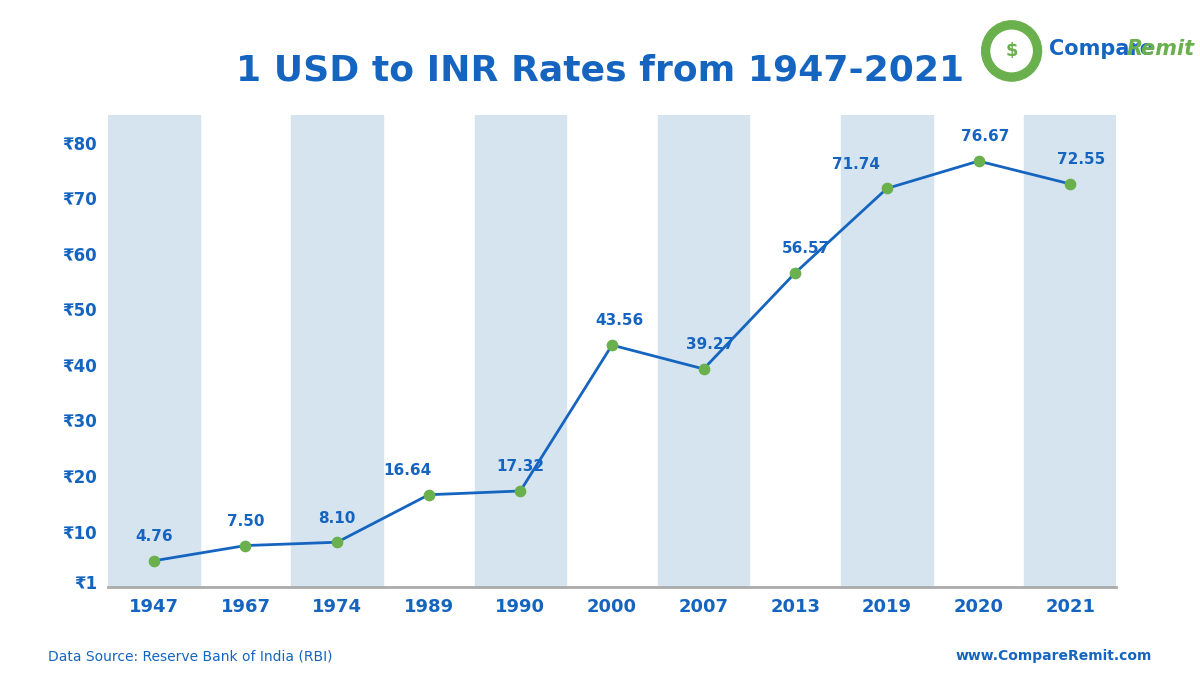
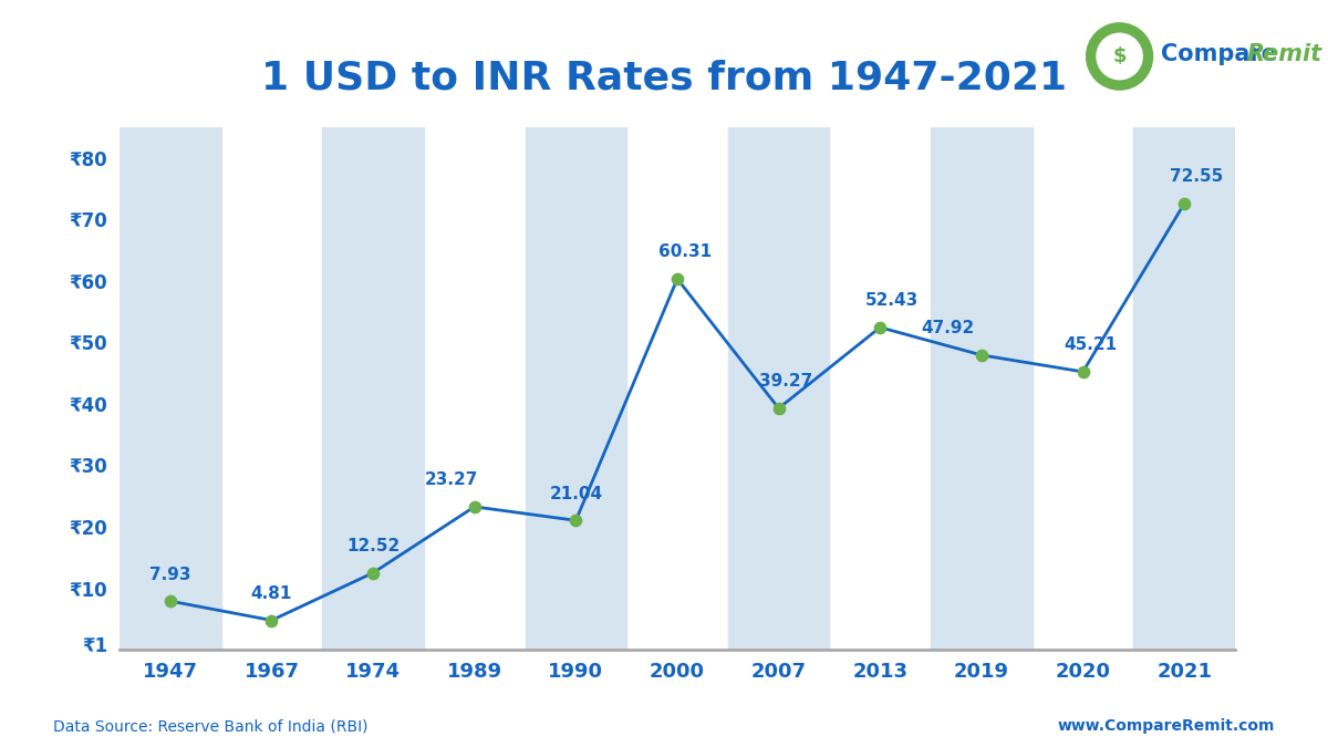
1947: 4.76 -> 7.93
1967: 7.50 -> 4.81
1974: 8.10 -> 12.52
1989: 16.64 -> 23.27
1990: 17.32 -> 21.04
2000: 43.56 -> 60.31
2013: 56.57 -> 52.43
2019: 71.74 -> 47.92
2020: 76.67 -> 45.21
